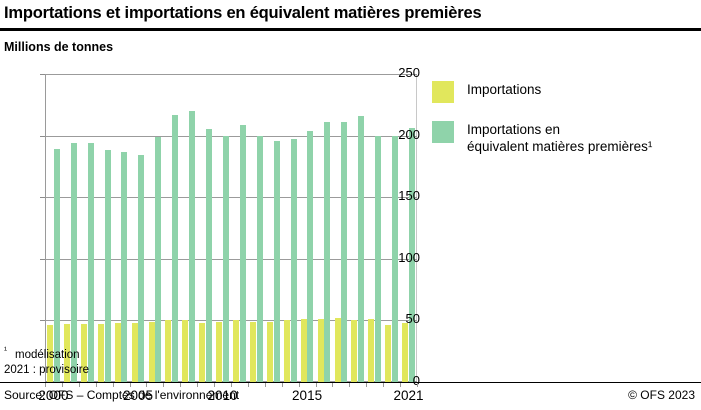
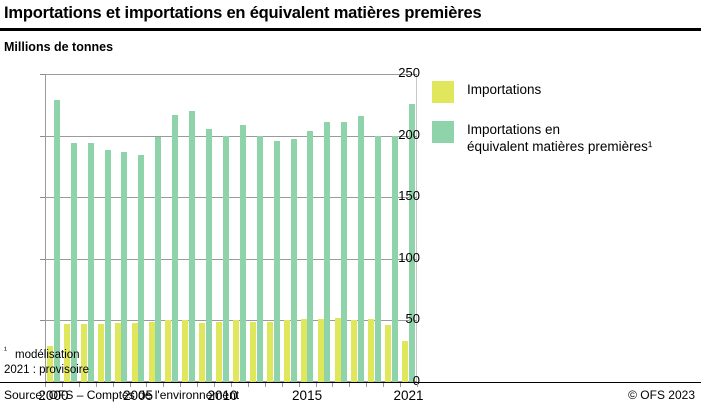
Importations/2000: 46 -> 29
Importations en équivalent matières premières¹/2000: 189 -> 229
Importations/2021: 48 -> 33
Importations en équivalent matières premières¹/2021: 206 -> 226
